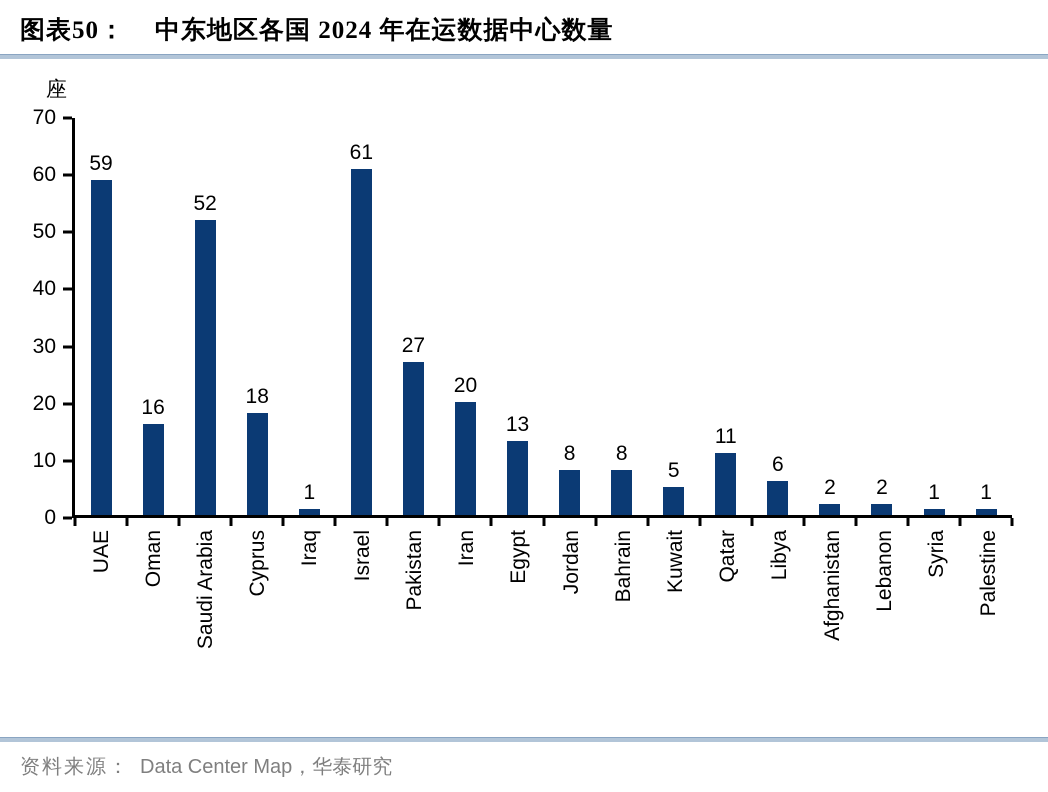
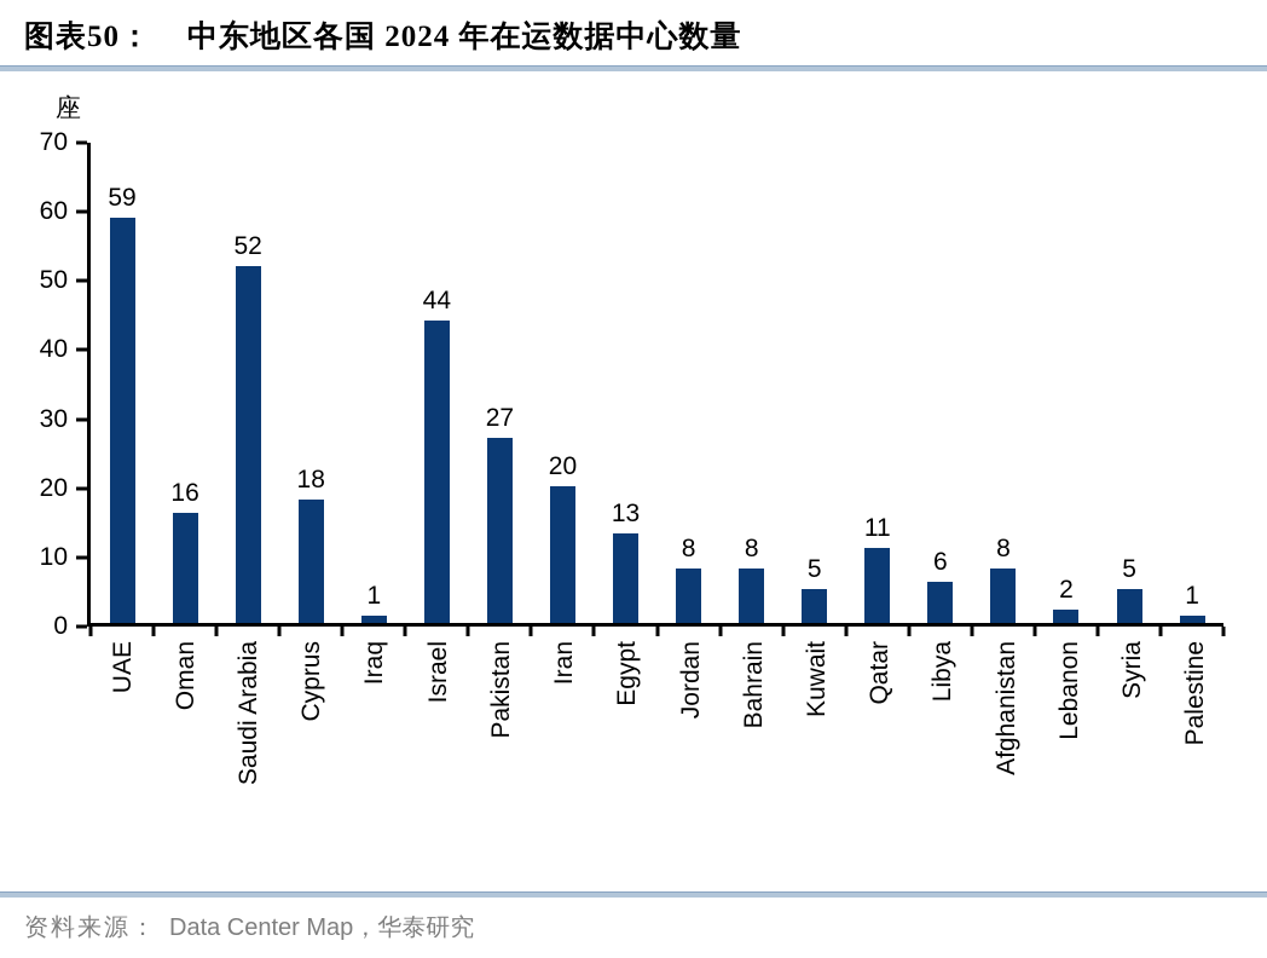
Israel: 61 -> 44
Afghanistan: 2 -> 8
Syria: 1 -> 5
